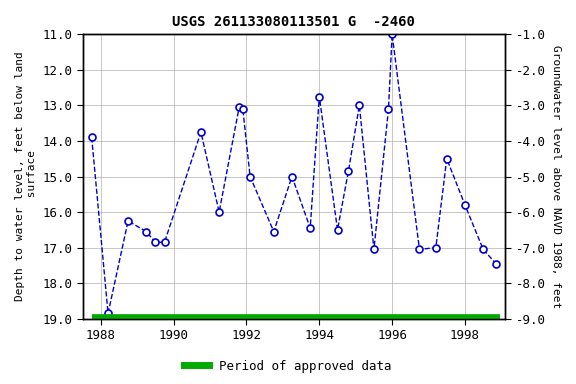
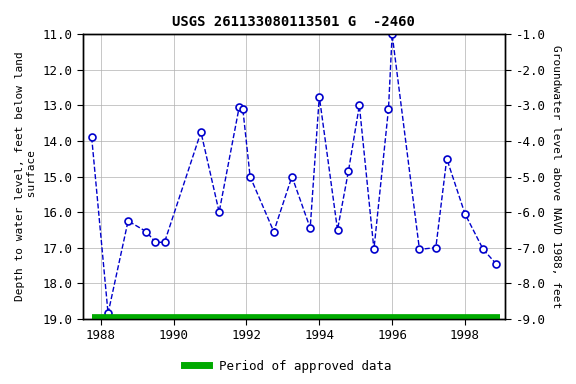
1998: 15.80 -> 16.05
